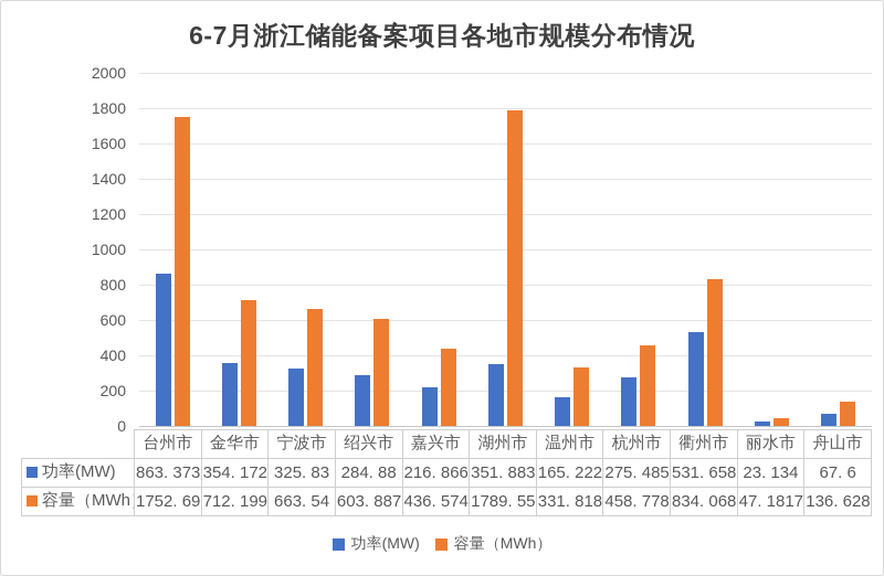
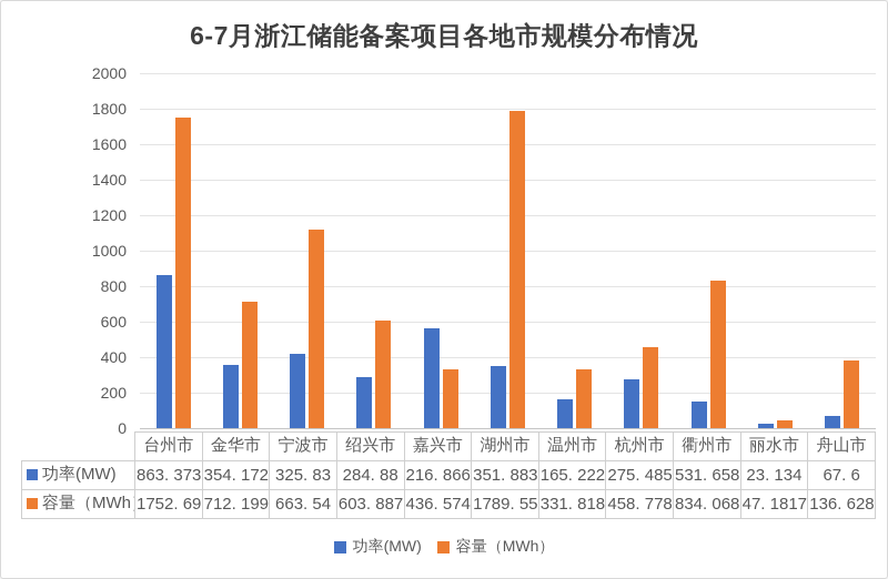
功率(MW)/宁波市: 330 -> 420
容量（MWh）/宁波市: 660 -> 1120
功率(MW)/嘉兴市: 220 -> 560
容量（MWh）/嘉兴市: 440 -> 330
功率(MW)/衢州市: 530 -> 150
容量（MWh）/舟山市: 140 -> 380
